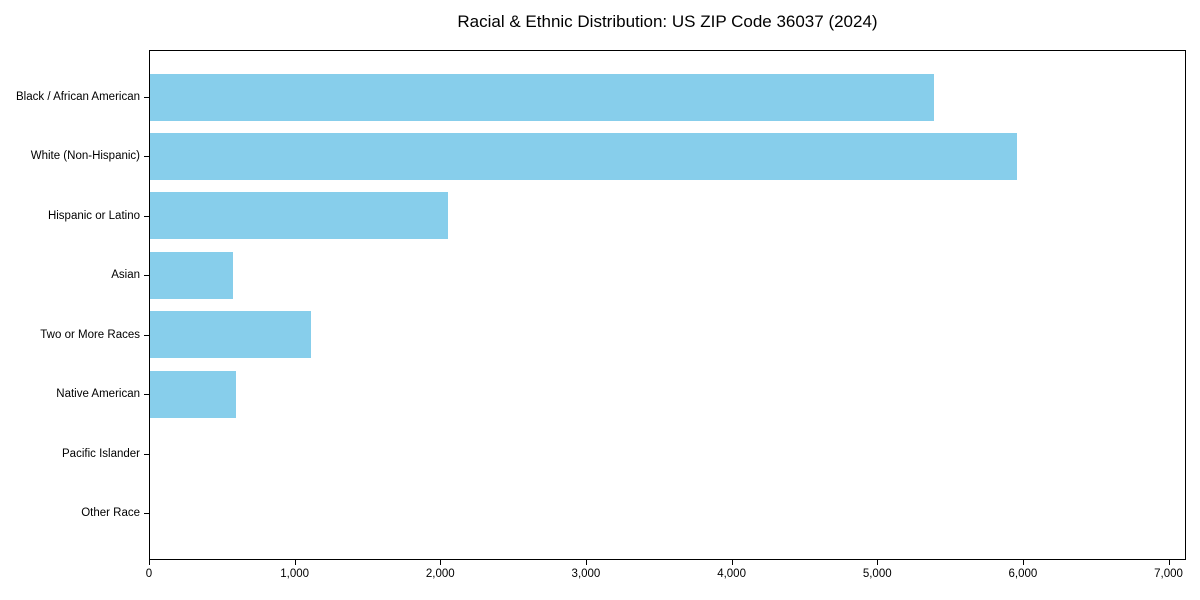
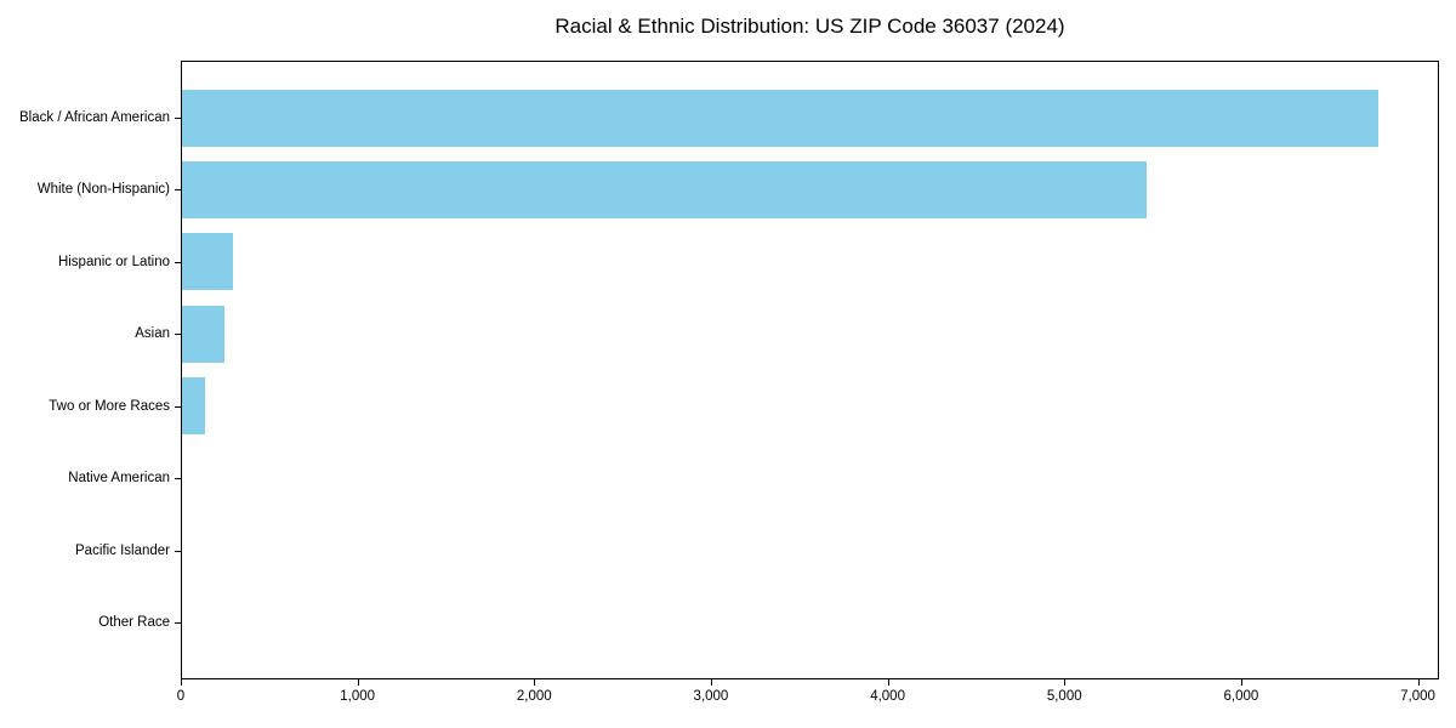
Black / African American: 5390 -> 6780
White (Non-Hispanic): 5960 -> 5460
Hispanic or Latino: 2050 -> 300
Asian: 580 -> 250
Two or More Races: 1110 -> 140
Native American: 600 -> 10
